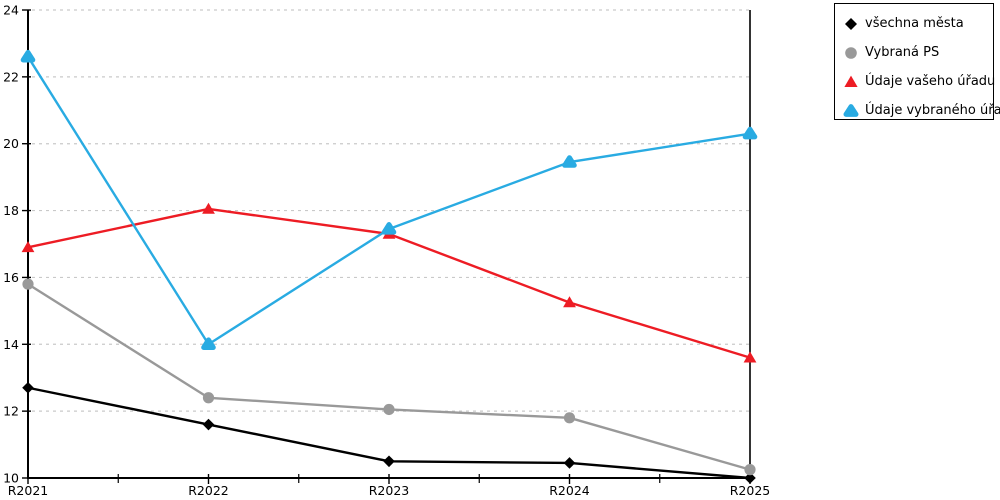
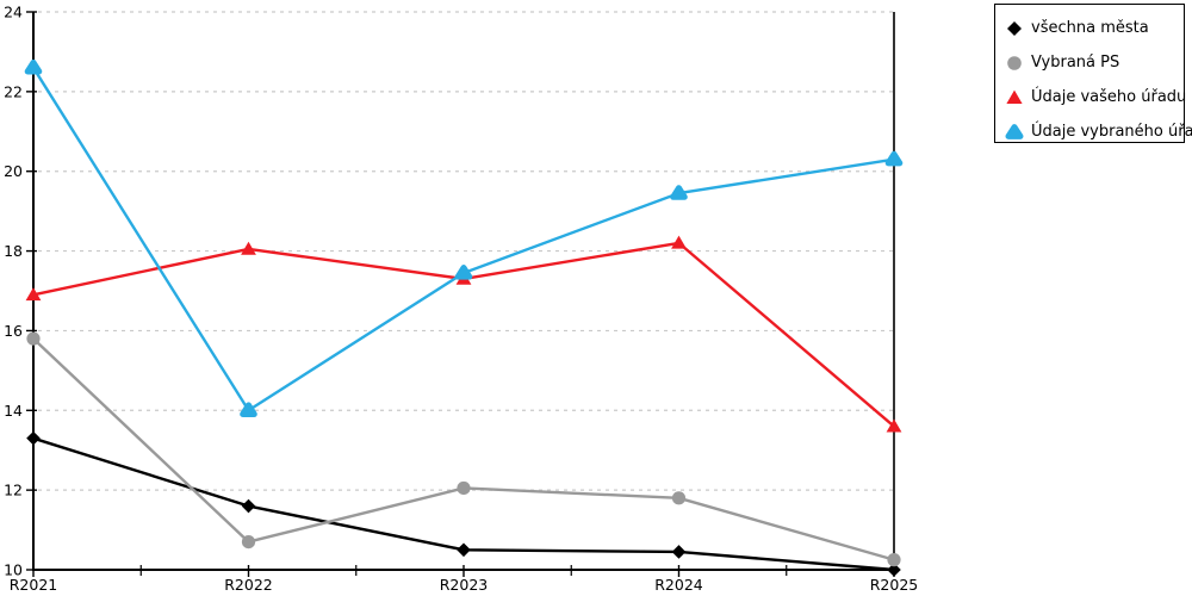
všechna města/R2021: 12.7 -> 13.3
Vybraná PS/R2022: 12.4 -> 10.7
Údaje vašeho úřadu/R2024: 15.2 -> 18.2
